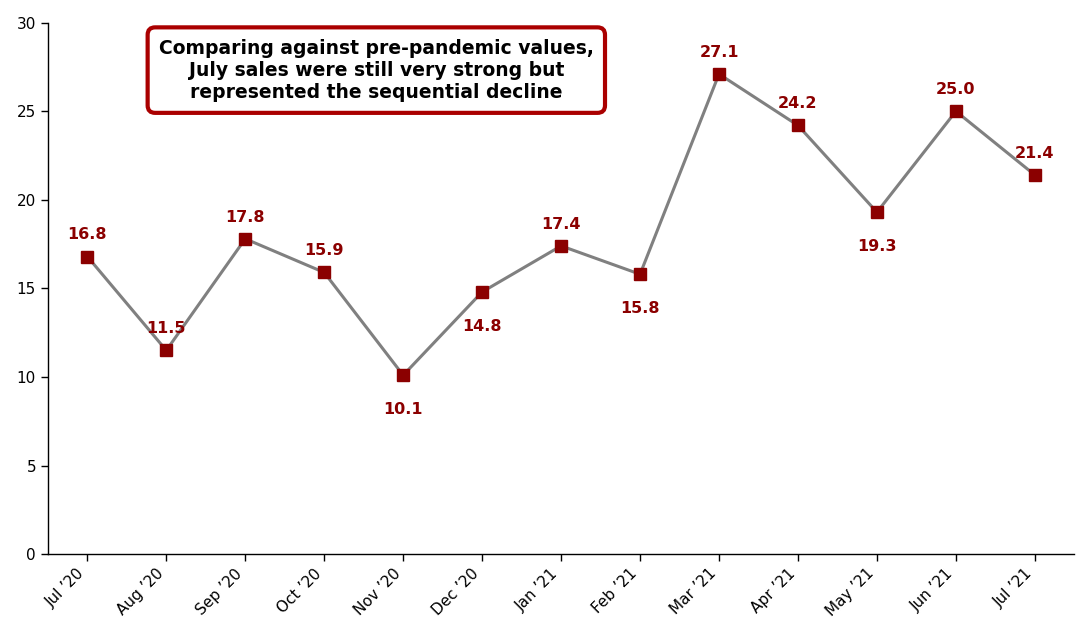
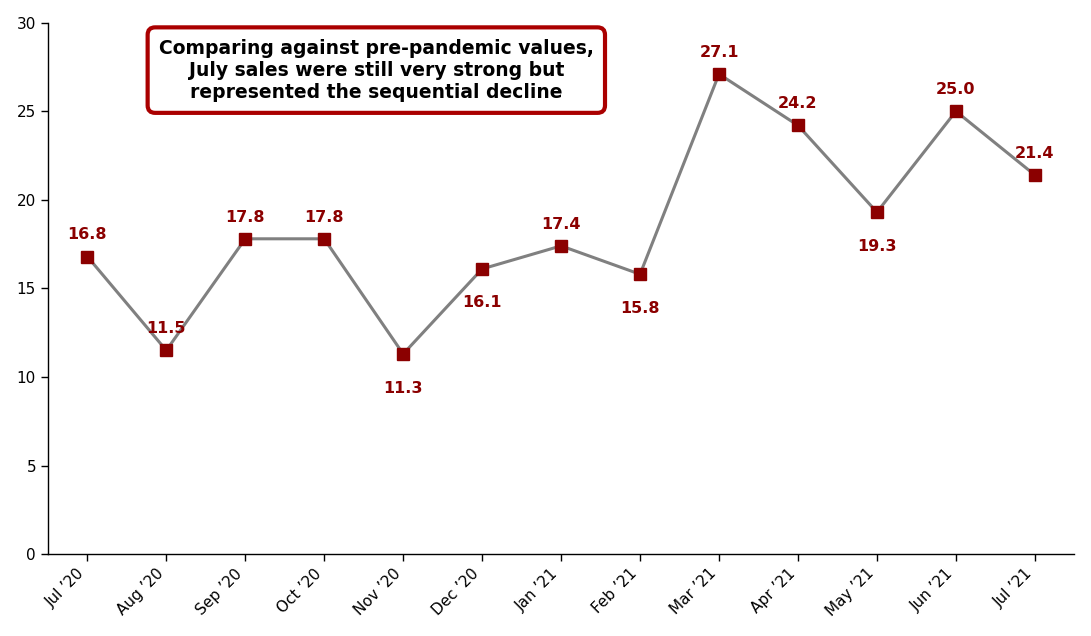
Oct ’20: 15.9 -> 17.8
Nov ’20: 10.1 -> 11.3
Dec ’20: 14.8 -> 16.1
